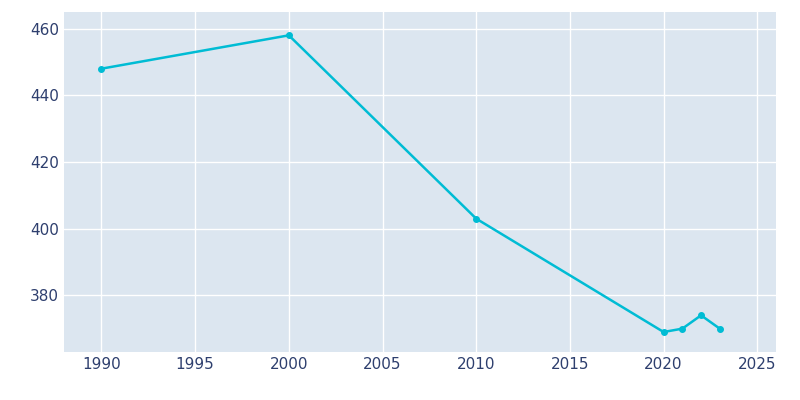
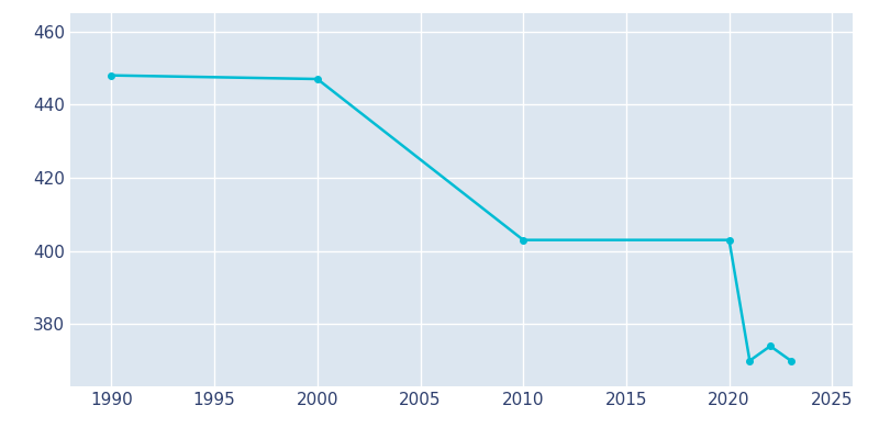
2000: 458 -> 447
2020: 369 -> 403
